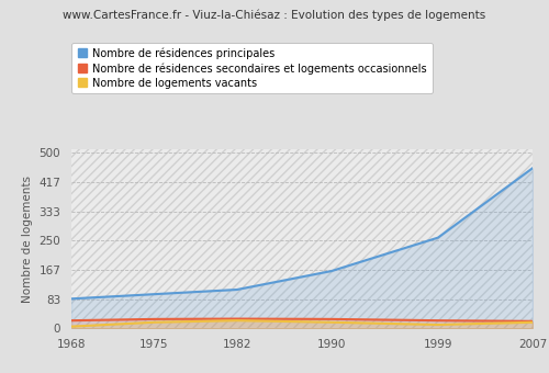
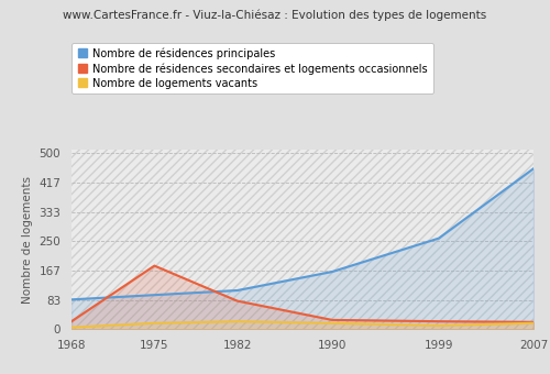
Nombre de résidences secondaires et logements occasionnels/1975: 26 -> 180
Nombre de résidences secondaires et logements occasionnels/1982: 27 -> 80
